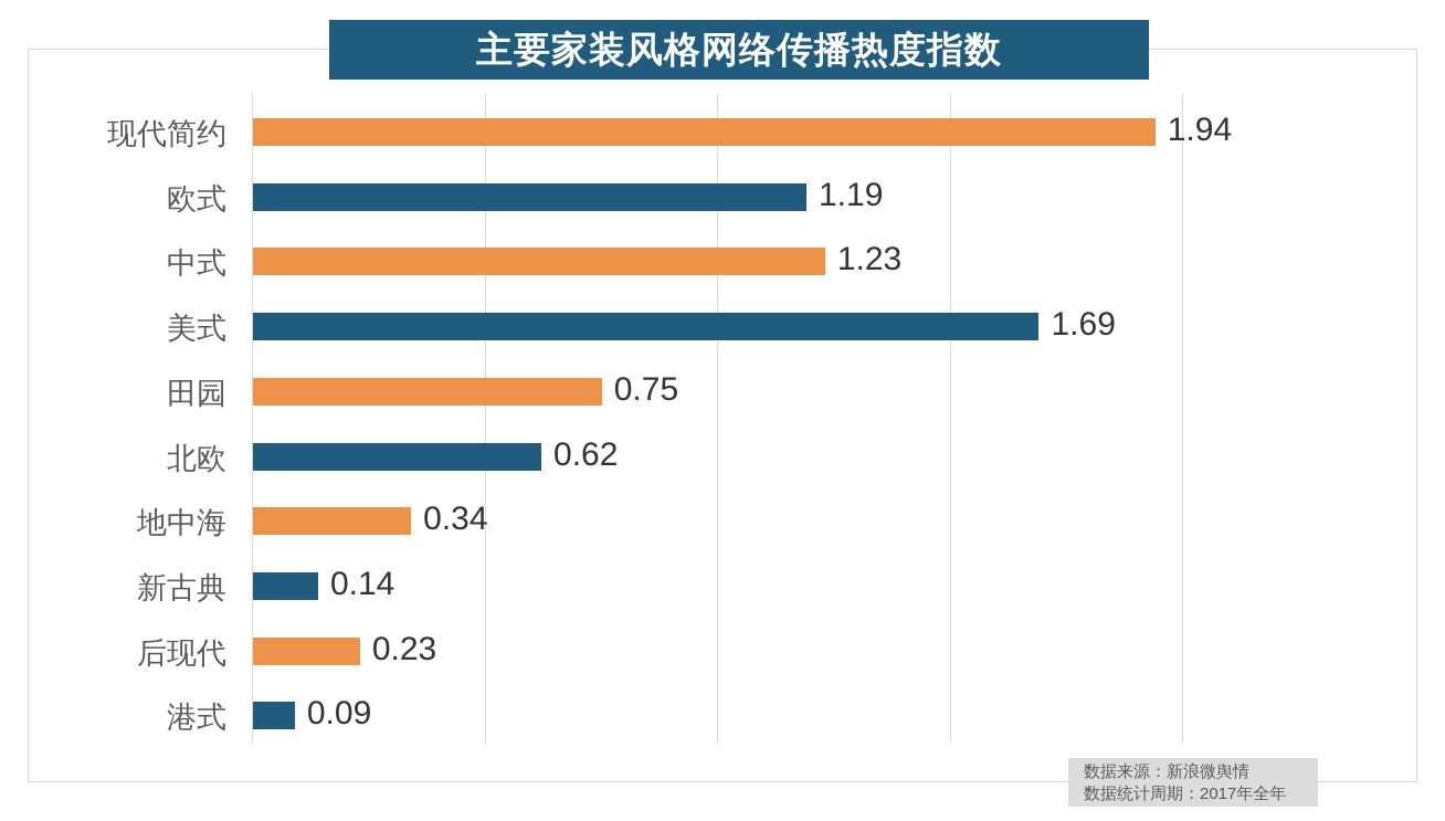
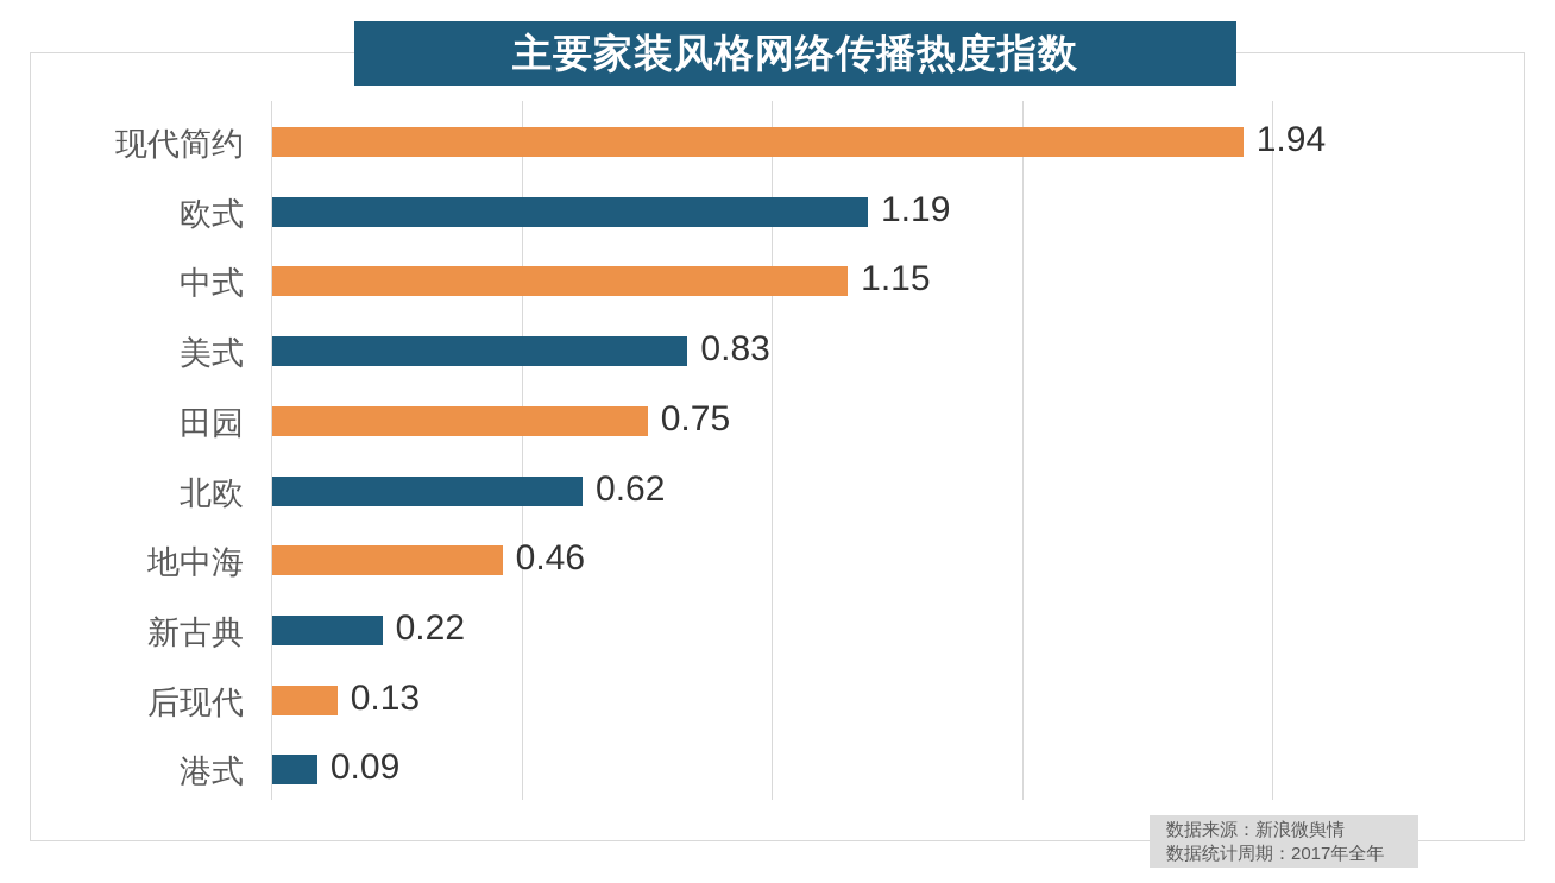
中式: 1.23 -> 1.15
美式: 1.69 -> 0.83
地中海: 0.34 -> 0.46
新古典: 0.14 -> 0.22
后现代: 0.23 -> 0.13
